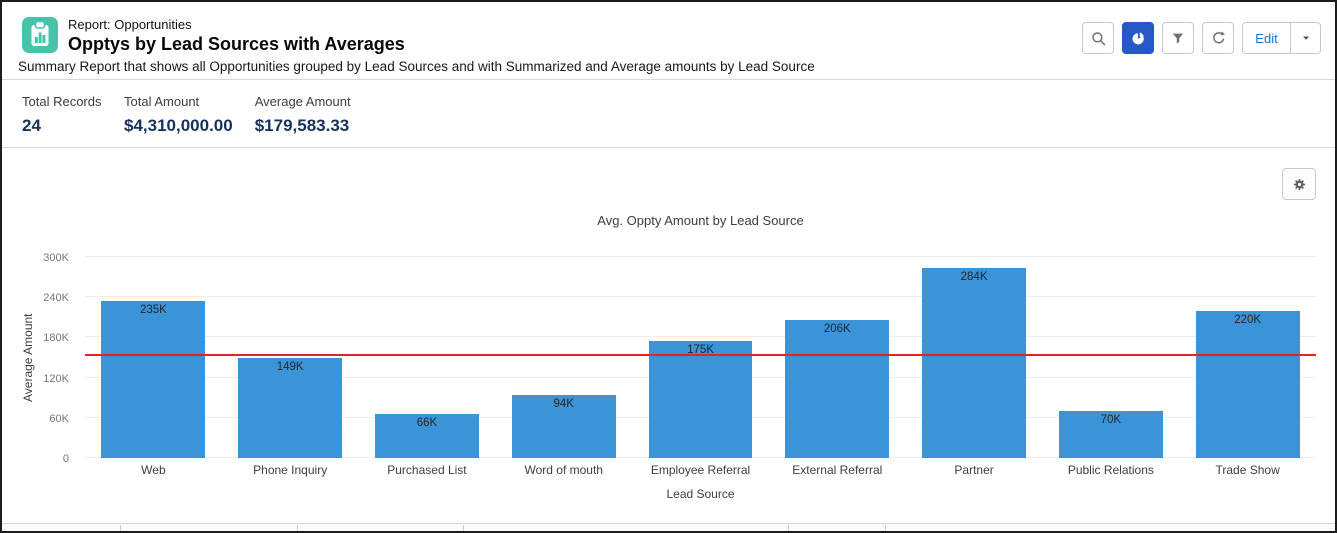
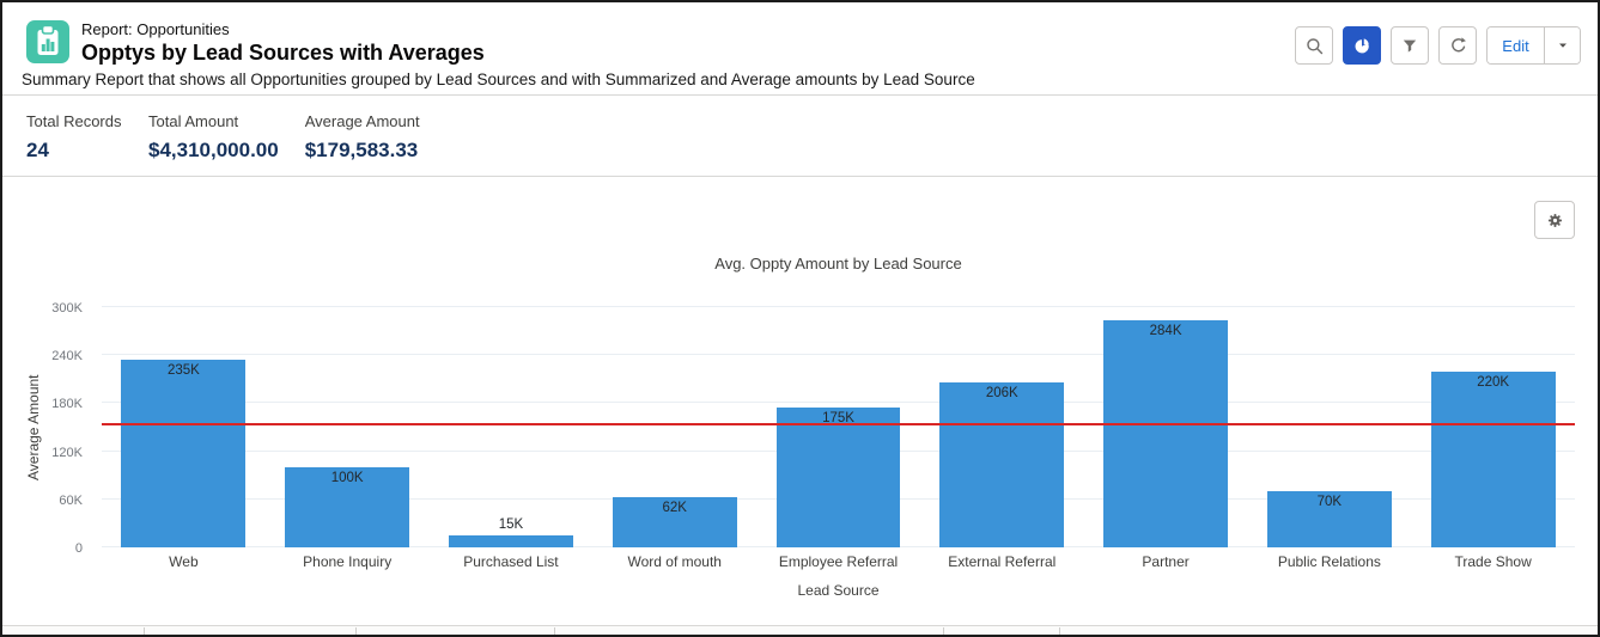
Phone Inquiry: 149K -> 100K
Purchased List: 66K -> 15K
Word of mouth: 94K -> 62K
